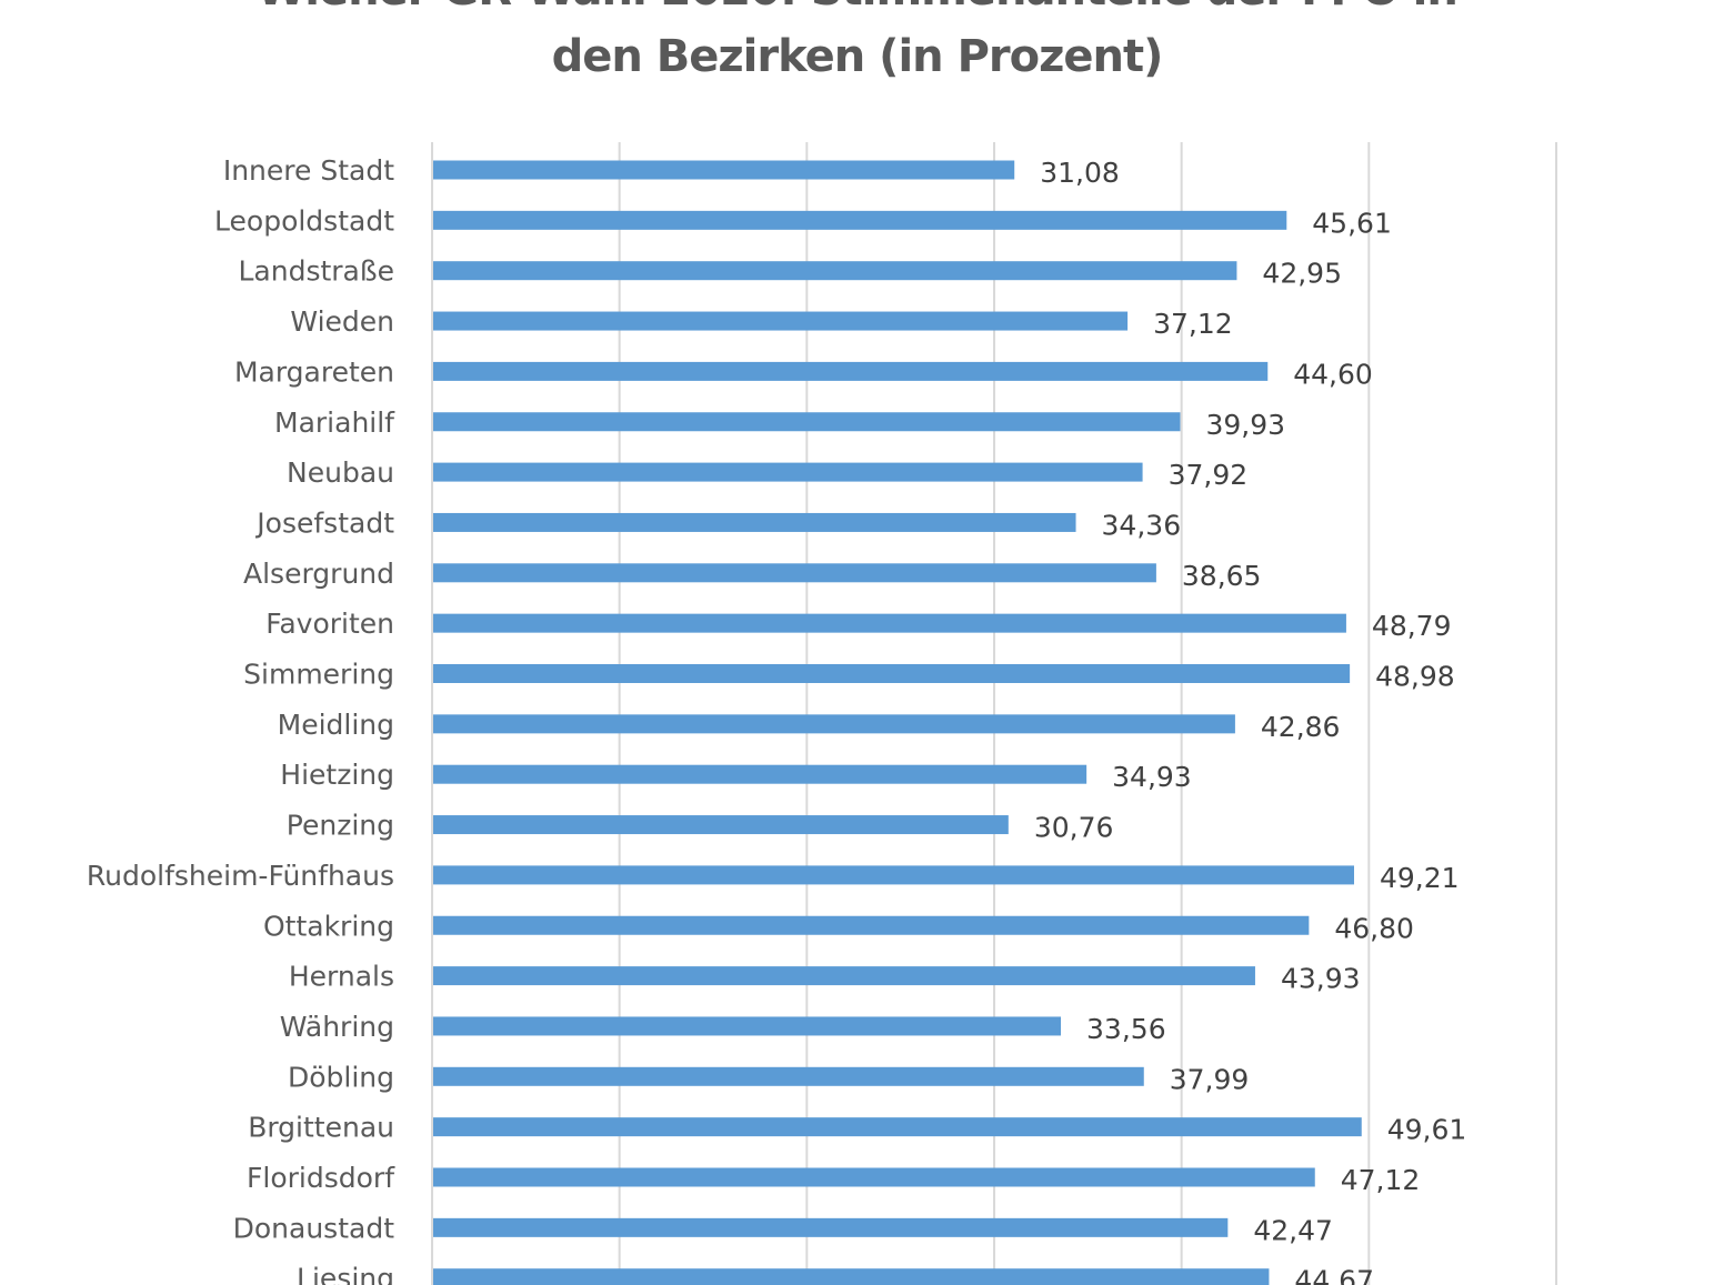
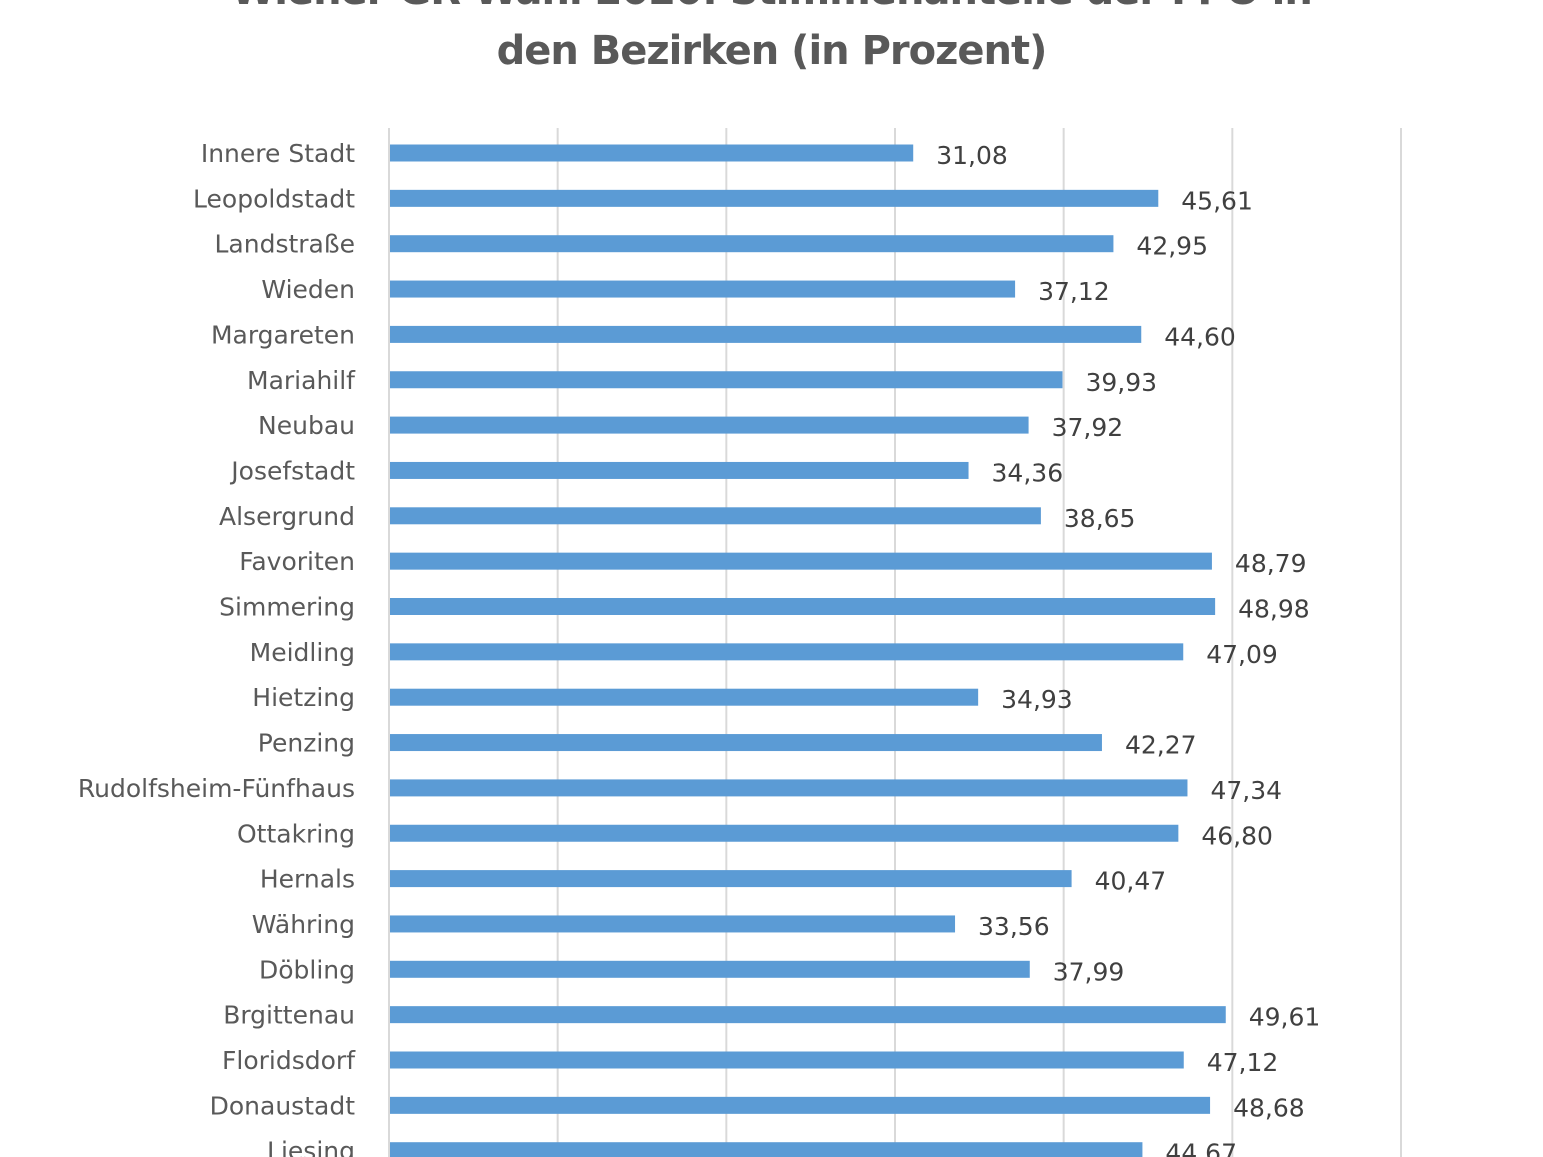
Meidling: 42,86 -> 47,09
Penzing: 30,76 -> 42,27
Rudolfsheim-Fünfhaus: 49,21 -> 47,34
Hernals: 43,93 -> 40,47
Donaustadt: 42,47 -> 48,68
